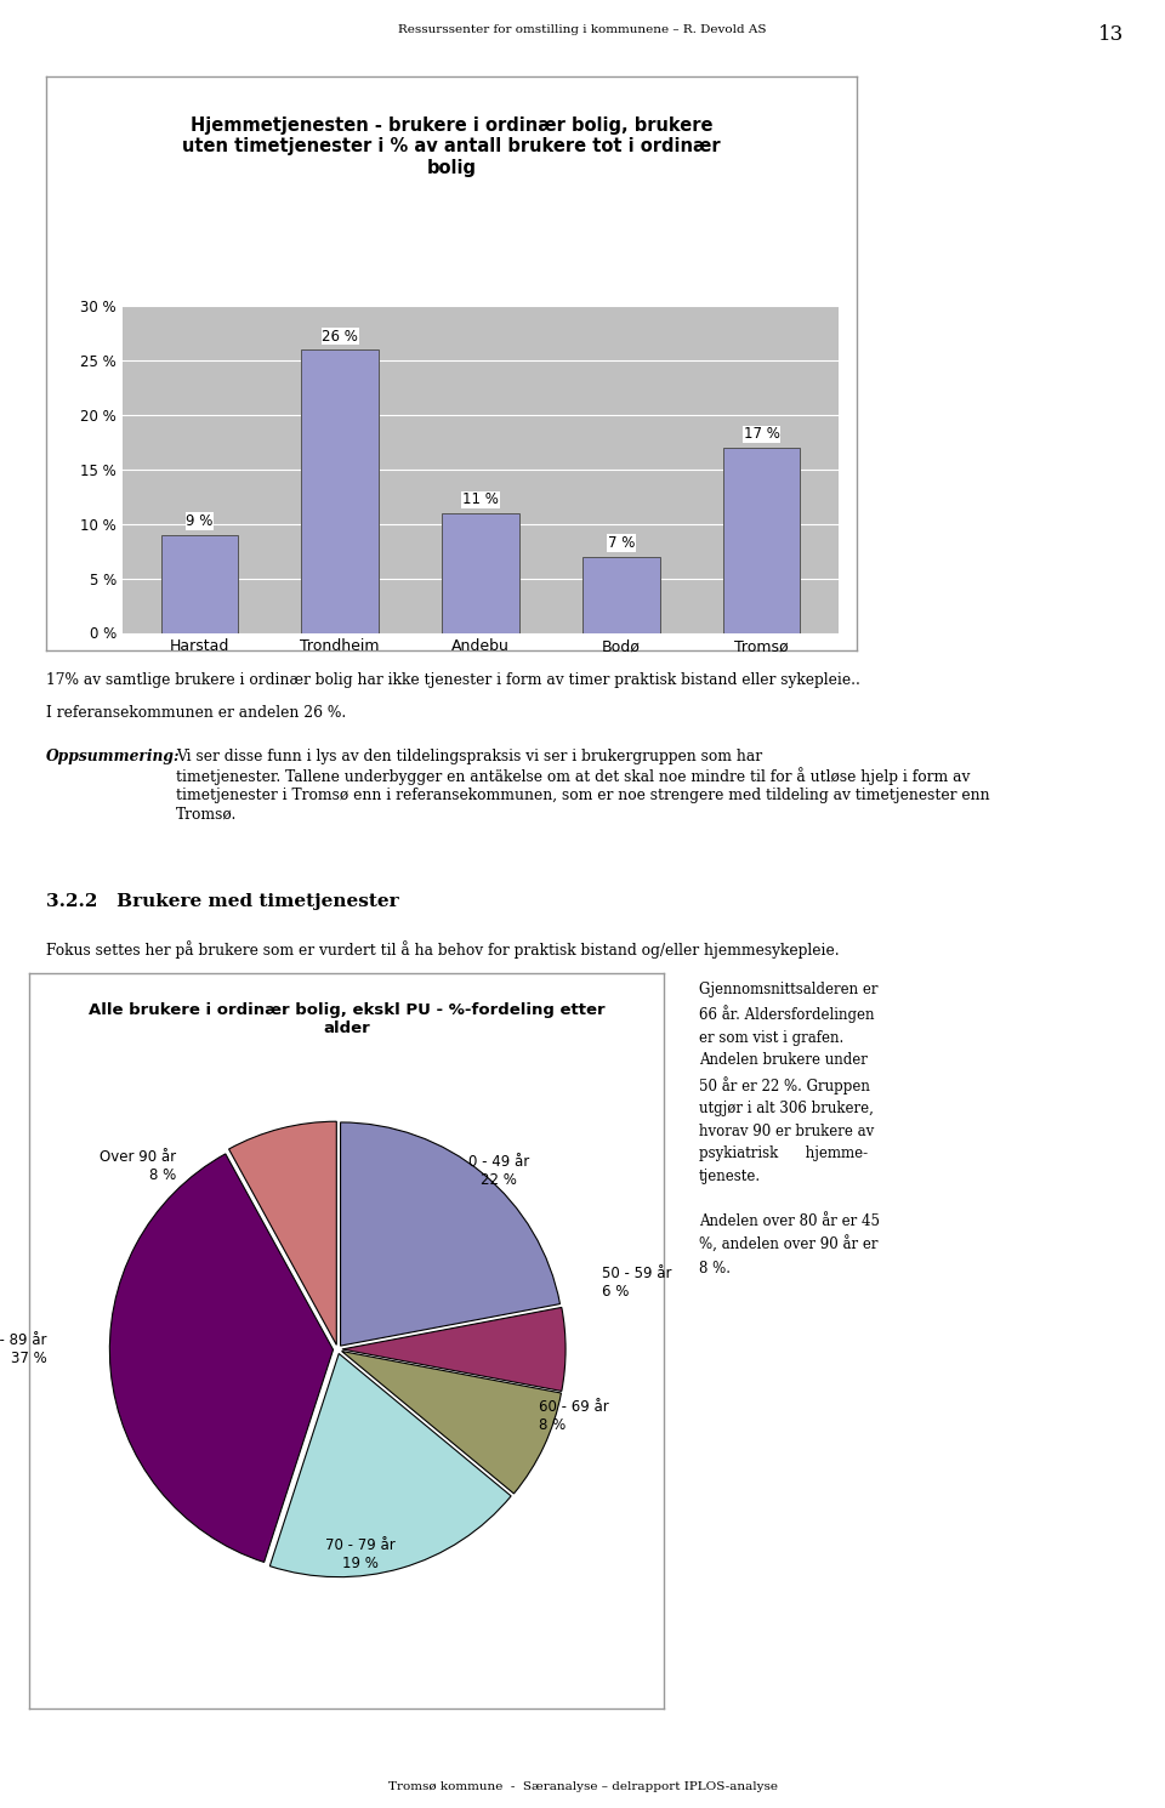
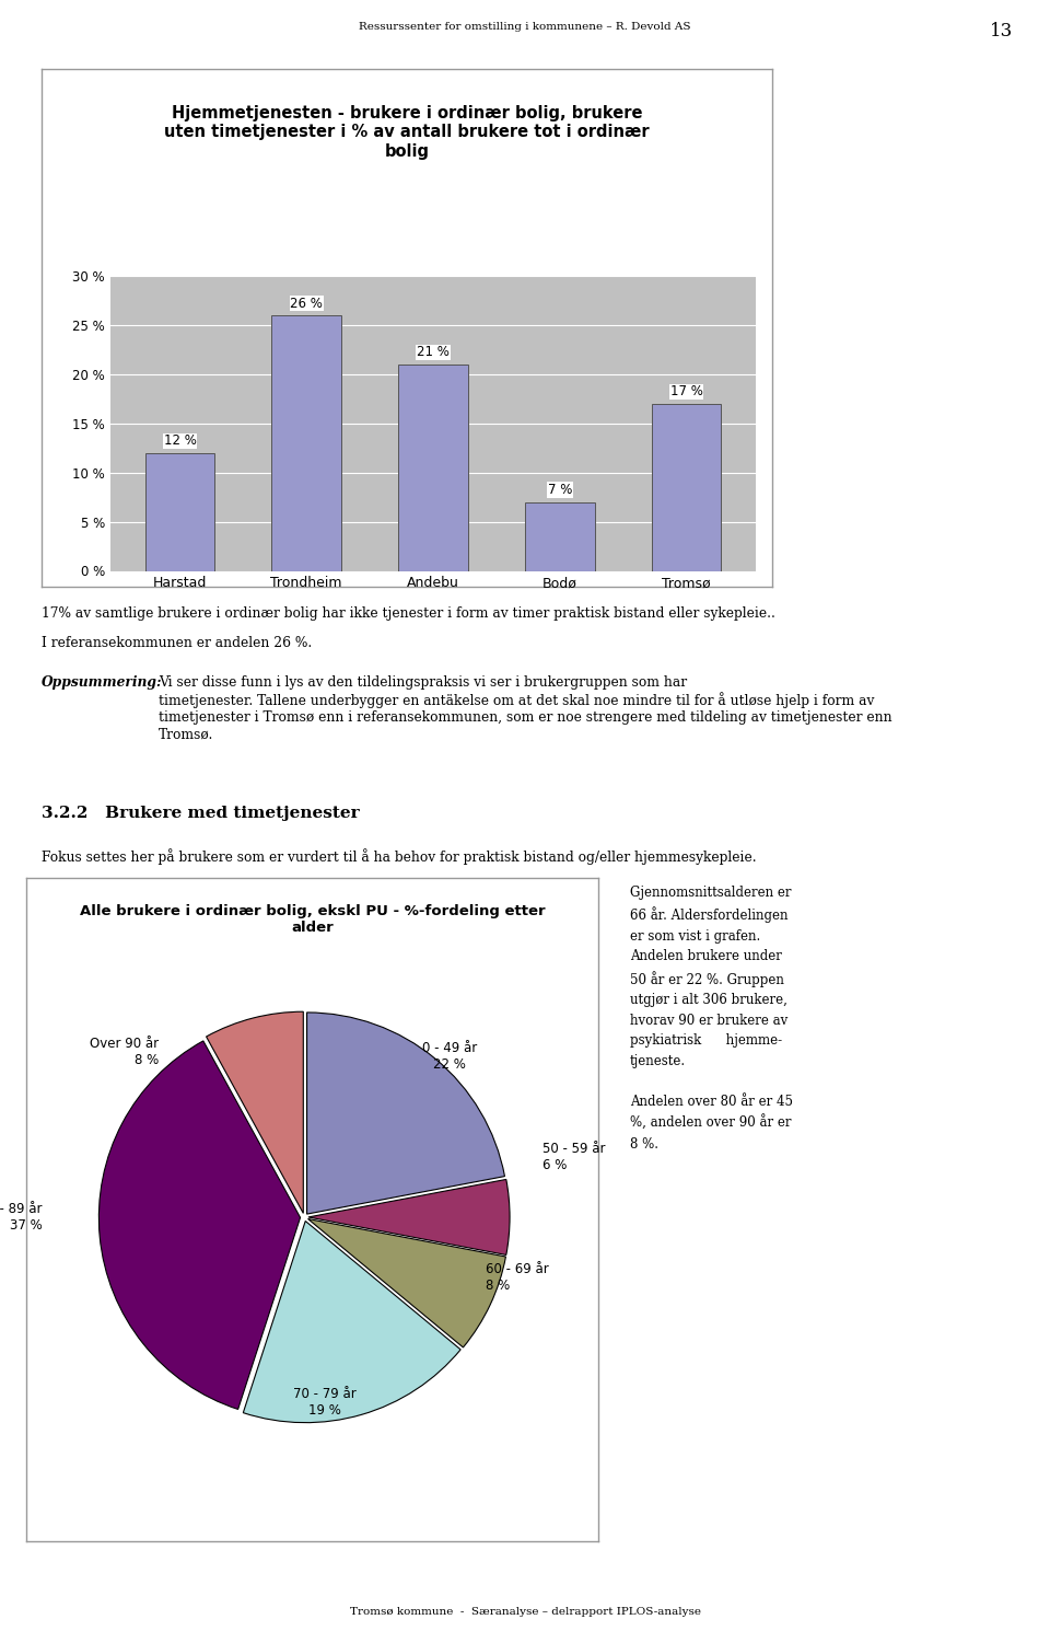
Harstad: 9 -> 12
Andebu: 11 -> 21
